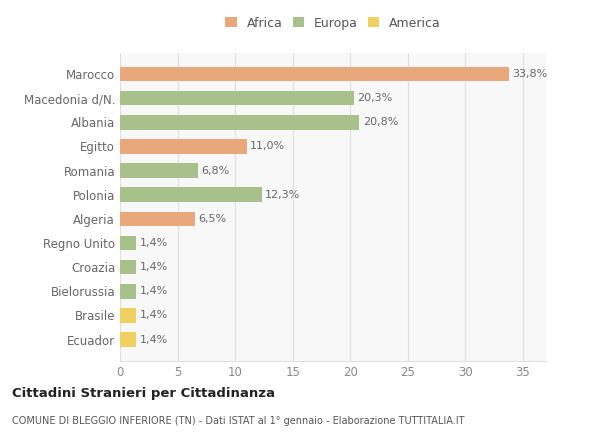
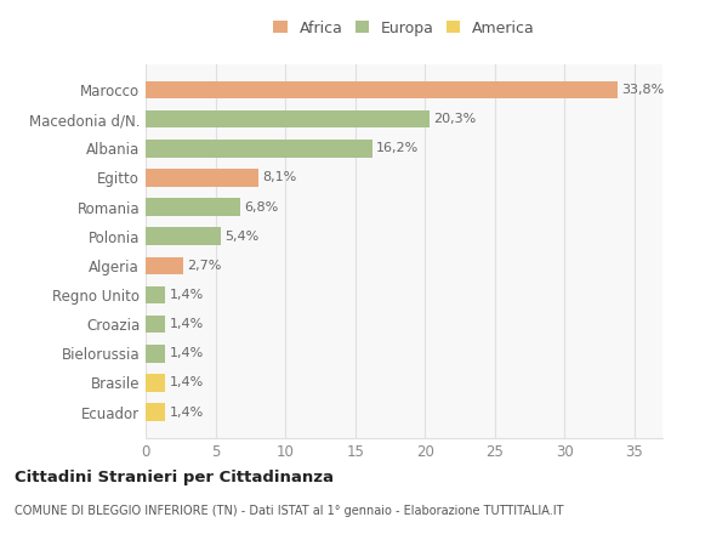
Albania: 20,8% -> 16,2%
Egitto: 11,0% -> 8,1%
Polonia: 12,3% -> 5,4%
Algeria: 6,5% -> 2,7%
